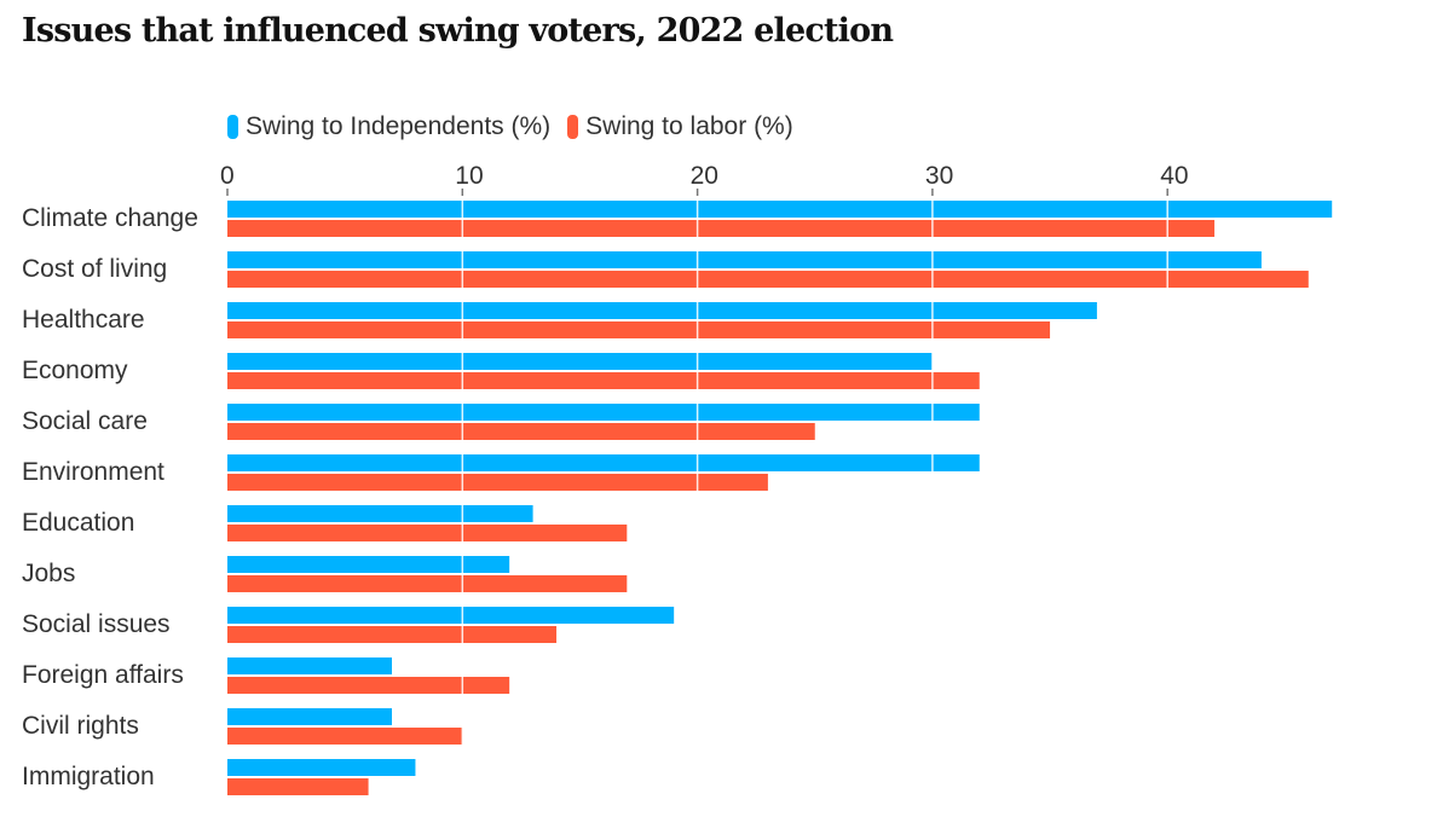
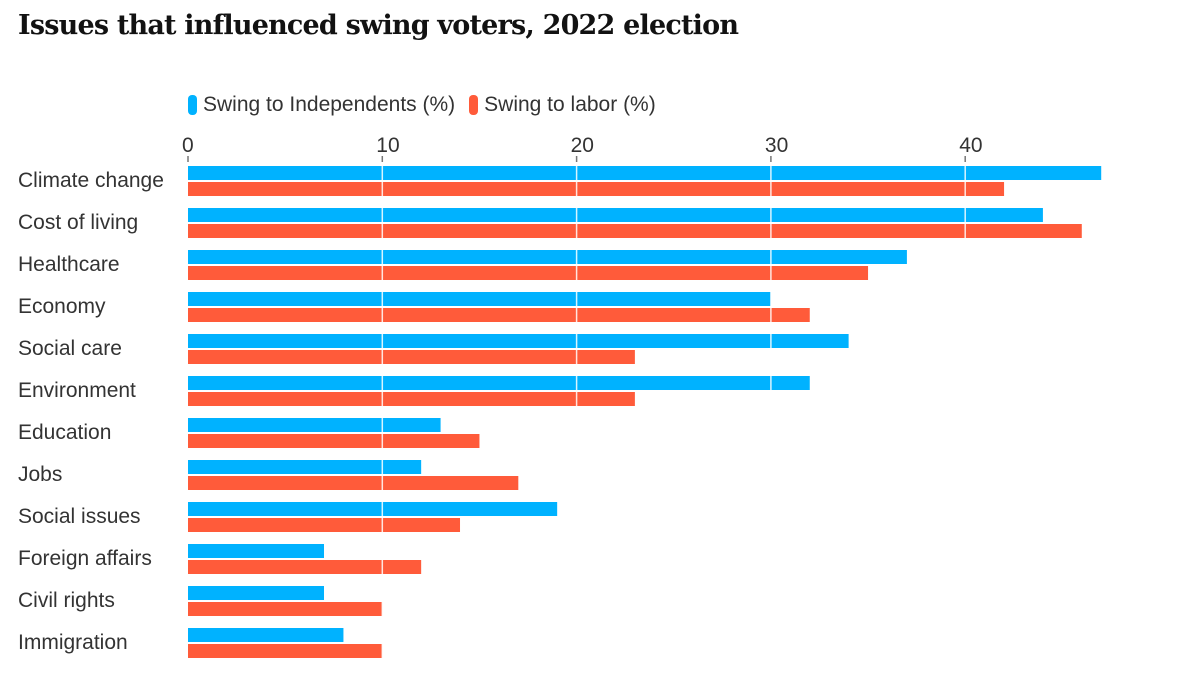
Swing to Independents (%)/Social care: 32 -> 34
Swing to labor (%)/Social care: 25 -> 23
Swing to labor (%)/Education: 17 -> 15
Swing to labor (%)/Immigration: 6 -> 10
